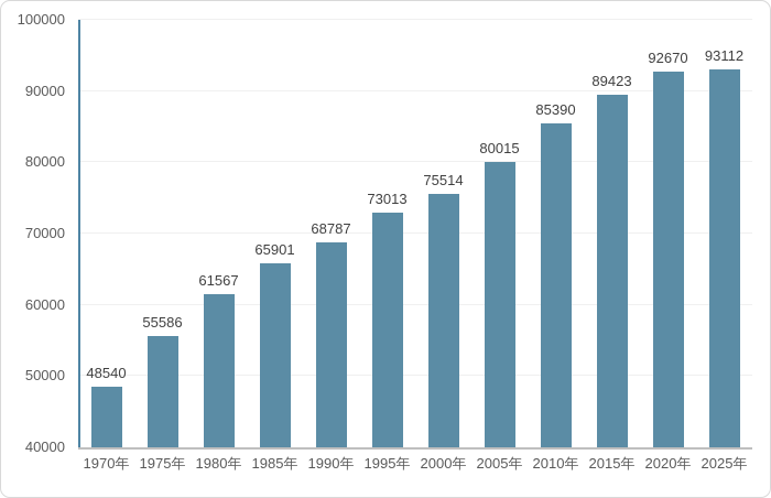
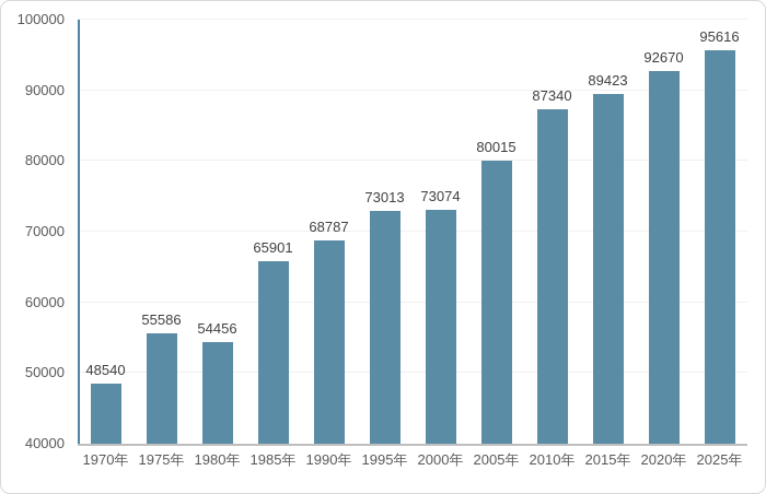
1980年: 61567 -> 54456
2000年: 75514 -> 73074
2010年: 85390 -> 87340
2025年: 93112 -> 95616
